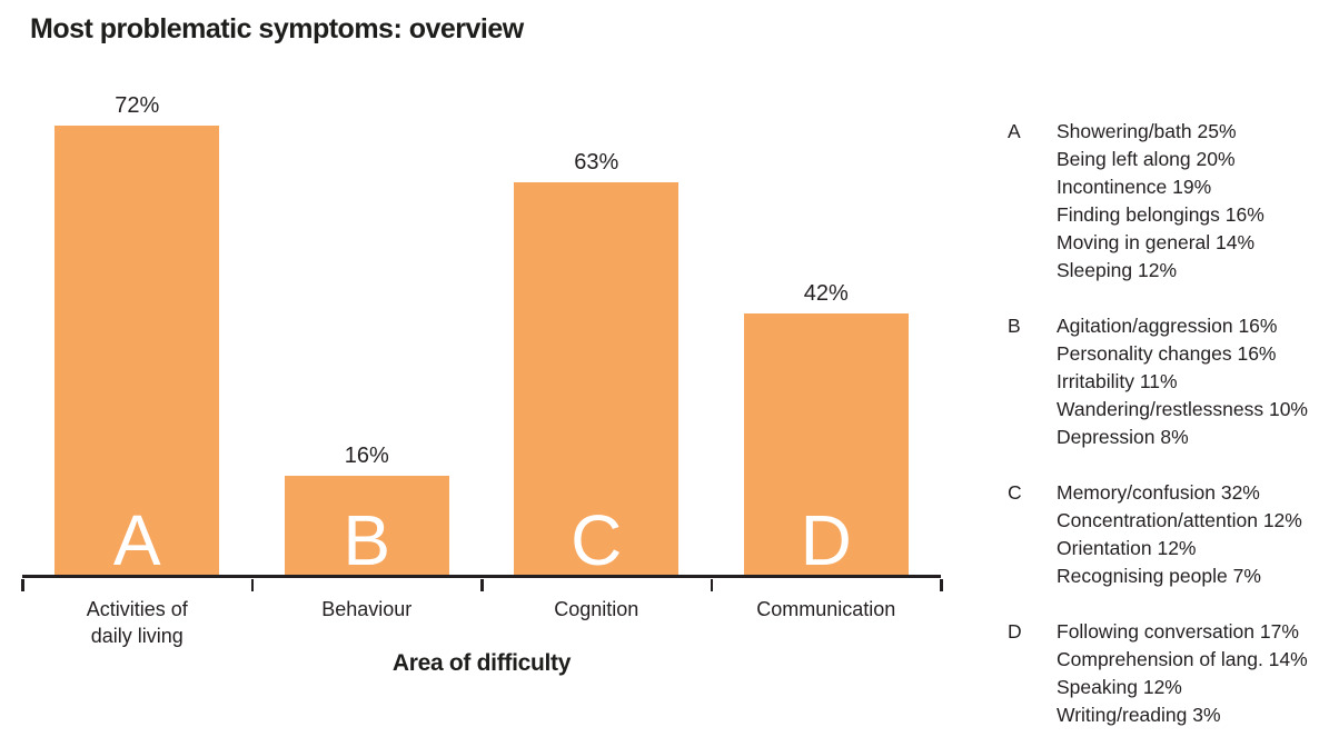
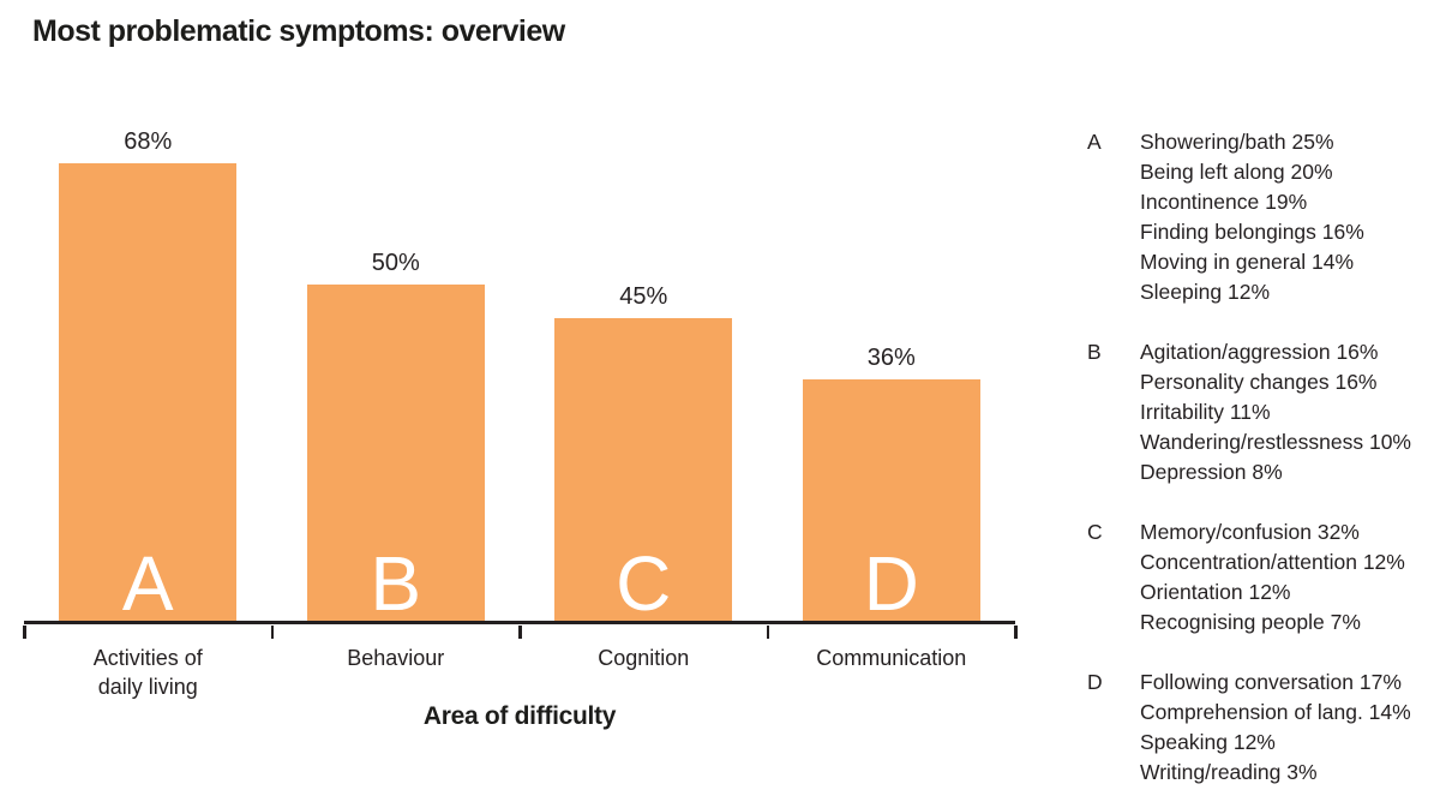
Activities of daily living: 72% -> 68%
Behaviour: 16% -> 50%
Cognition: 63% -> 45%
Communication: 42% -> 36%
